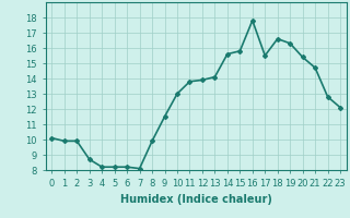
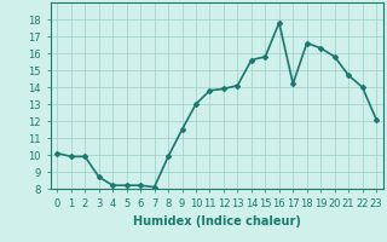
17: 15.5 -> 14.2
20: 15.4 -> 15.8
22: 12.8 -> 14.0
